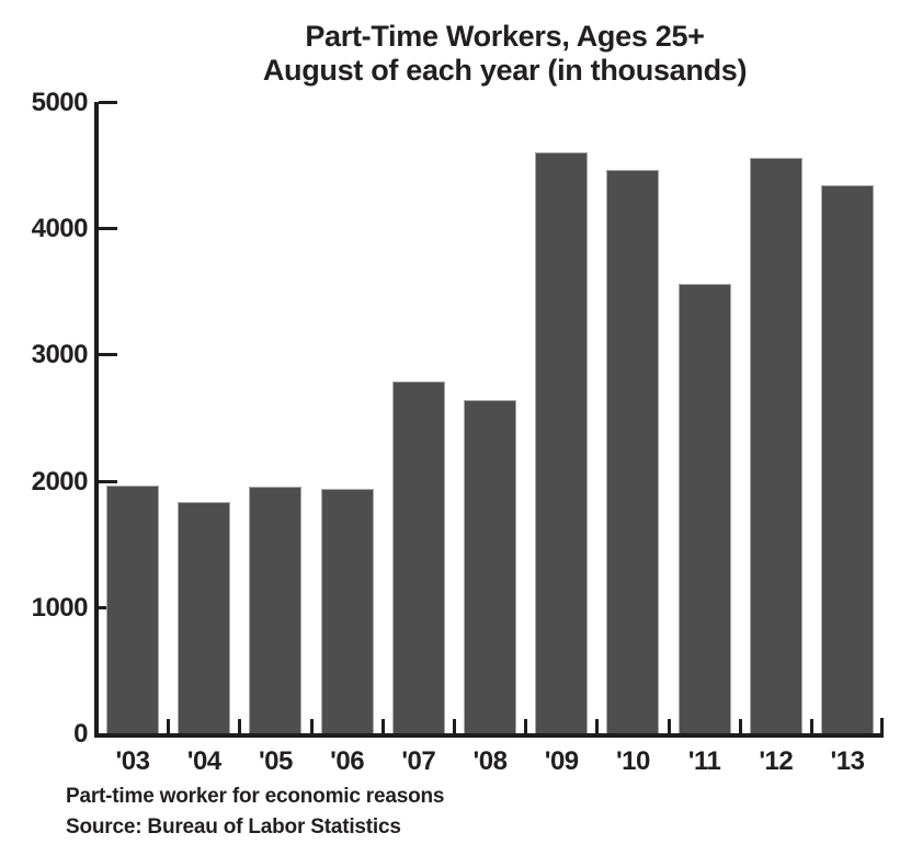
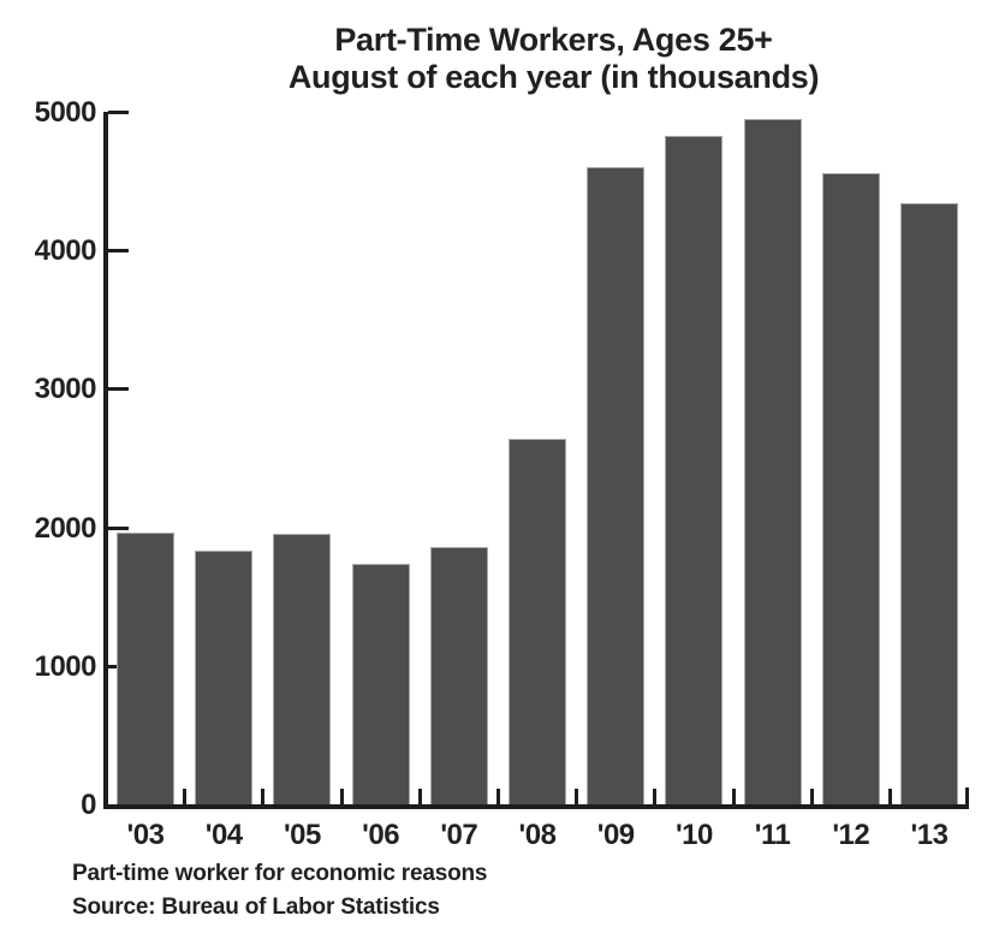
'06: 1940 -> 1740
'07: 2790 -> 1860
'10: 4460 -> 4820
'11: 3560 -> 4950
